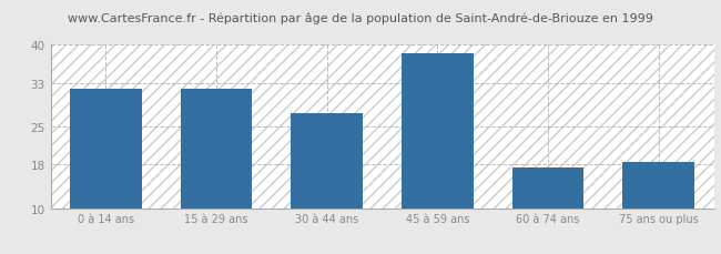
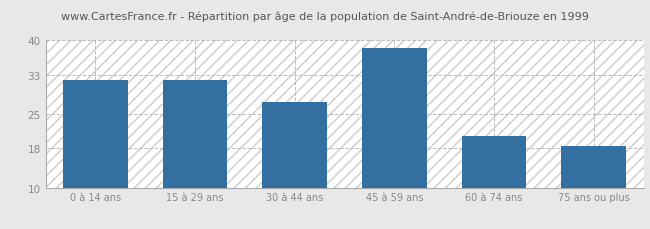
60 à 74 ans: 17.5 -> 20.5
